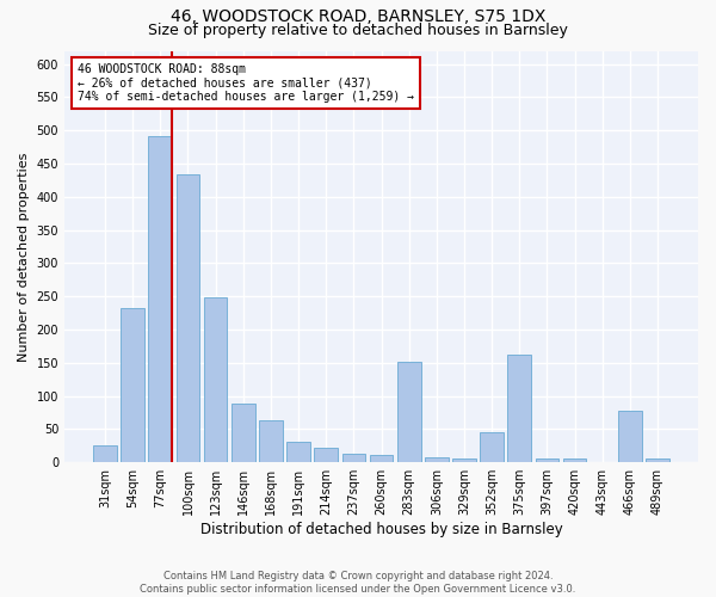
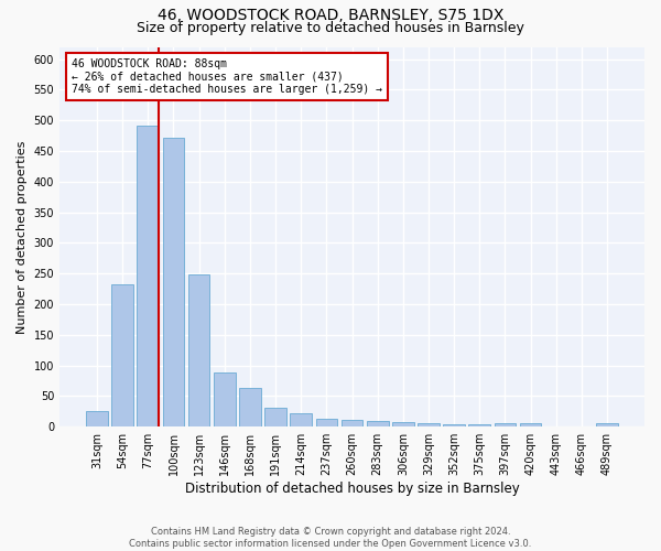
100sqm: 434 -> 472
283sqm: 152 -> 9
352sqm: 46 -> 4
375sqm: 162 -> 4
466sqm: 78 -> 1
